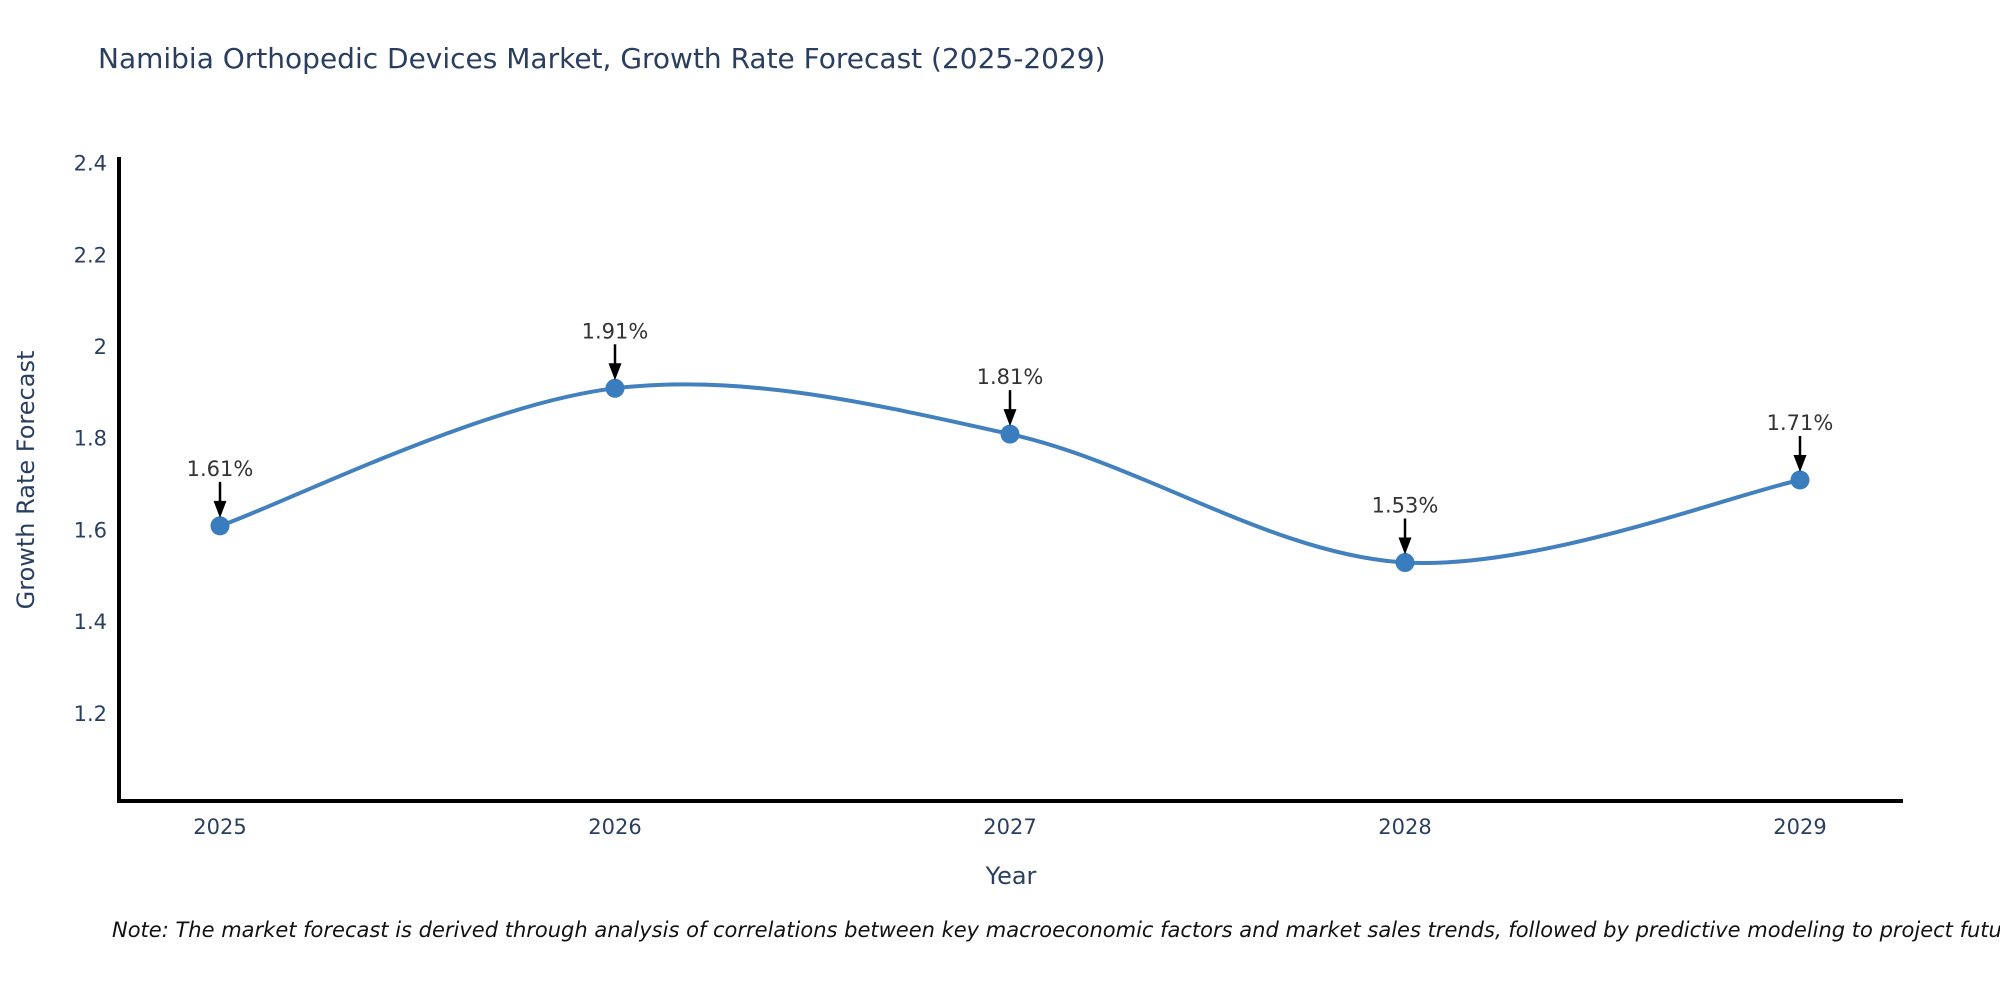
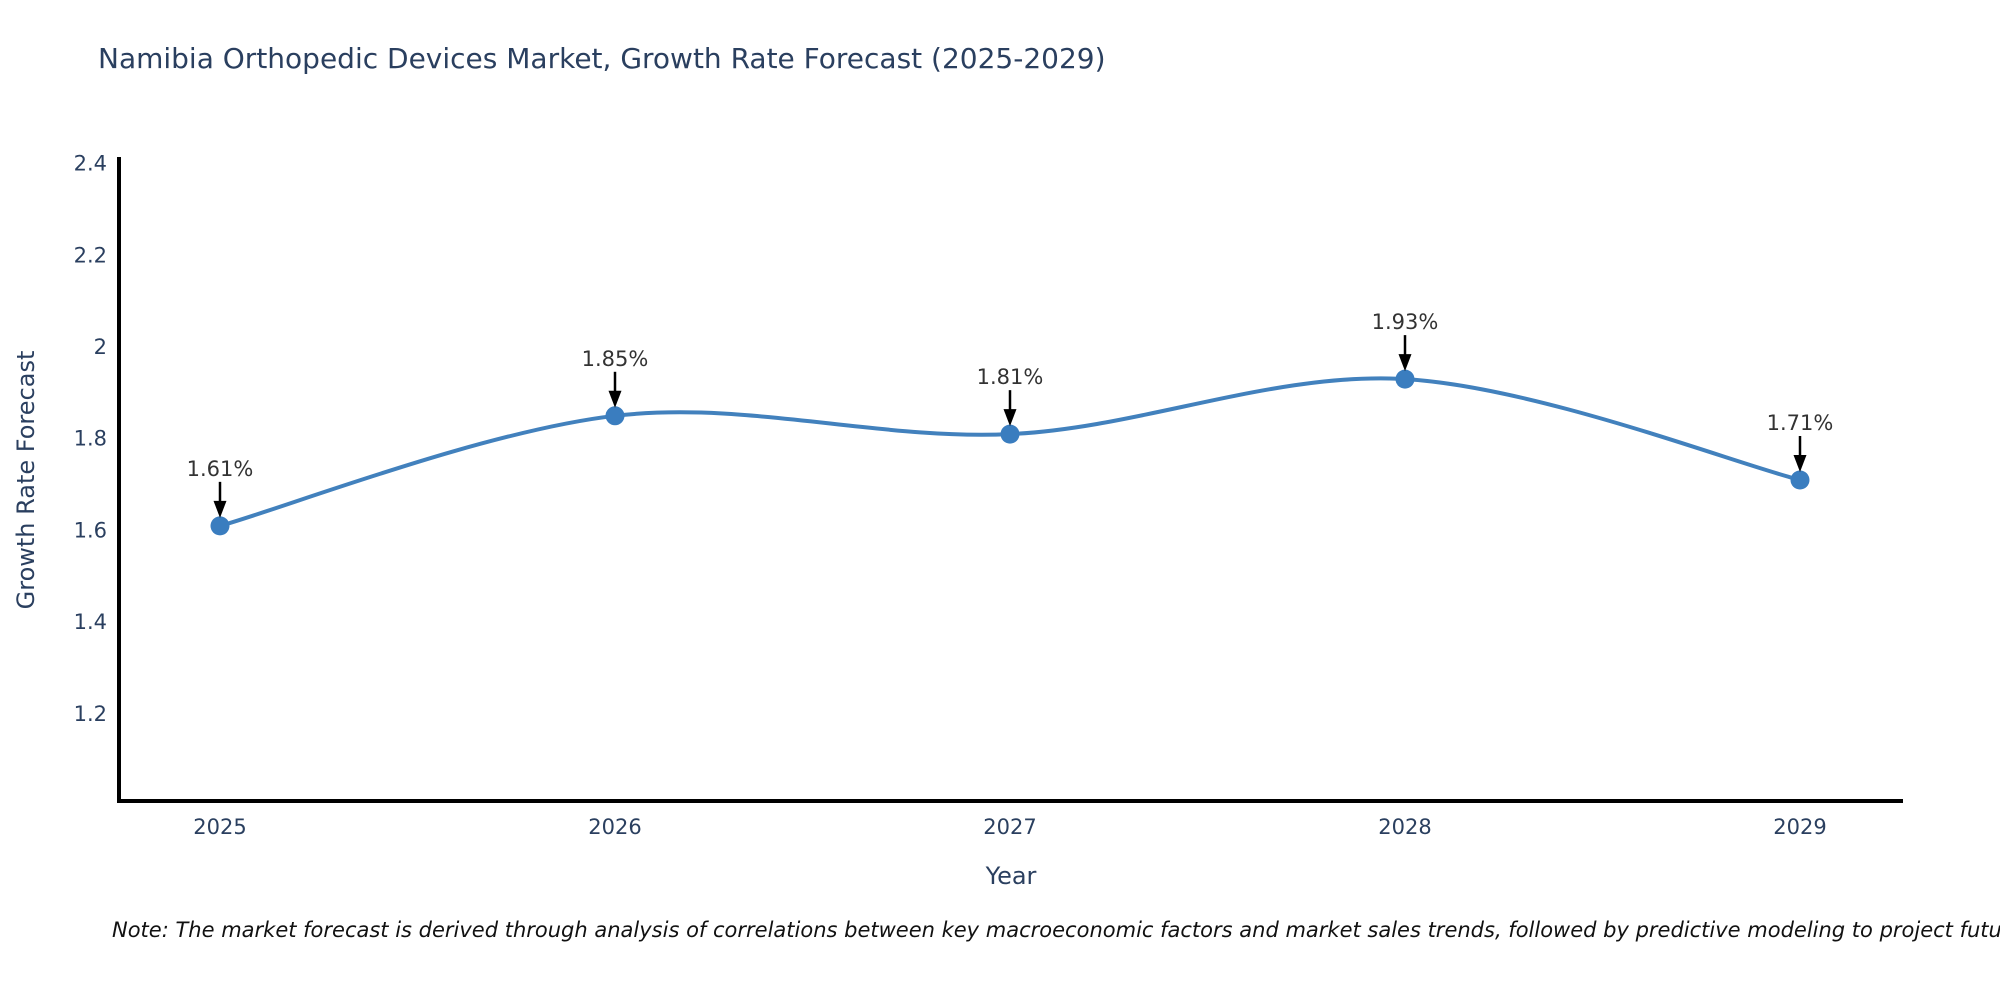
2026: 1.91% -> 1.85%
2028: 1.53% -> 1.93%
